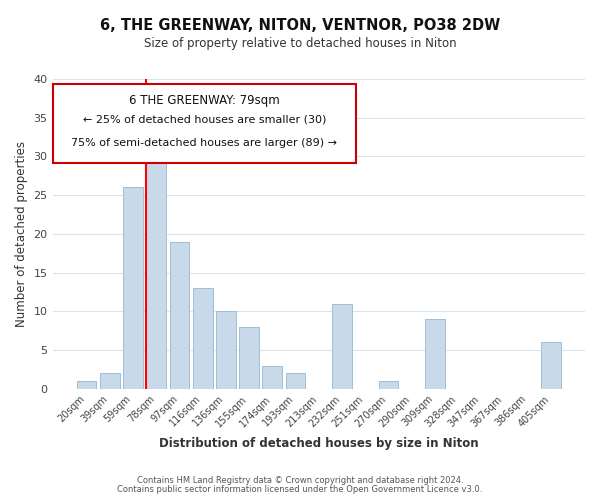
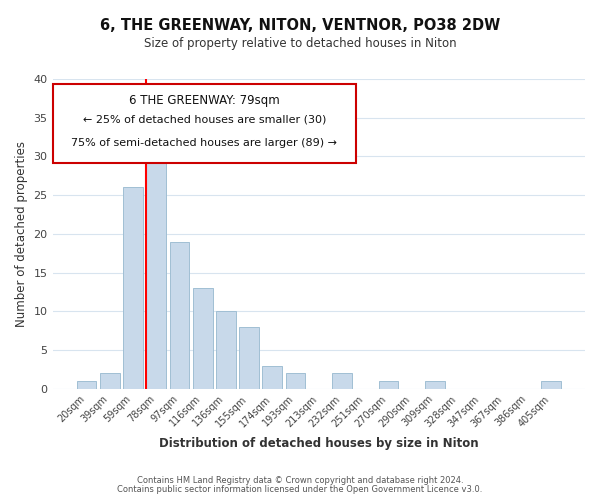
232sqm: 11 -> 2
309sqm: 9 -> 1
405sqm: 6 -> 1
